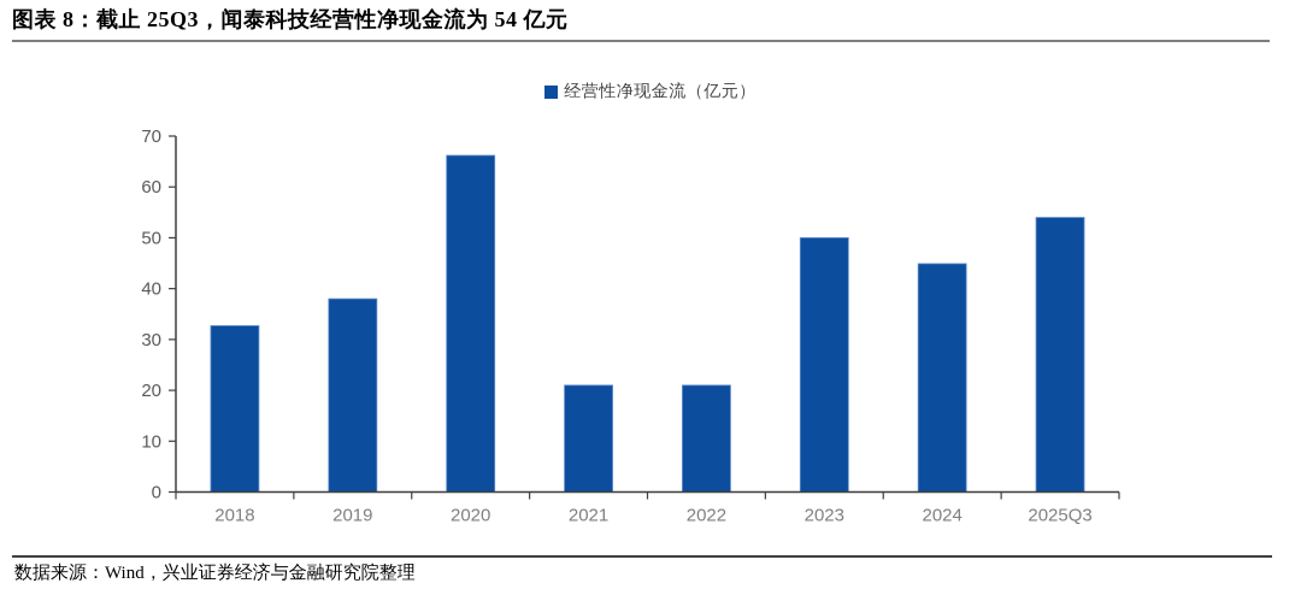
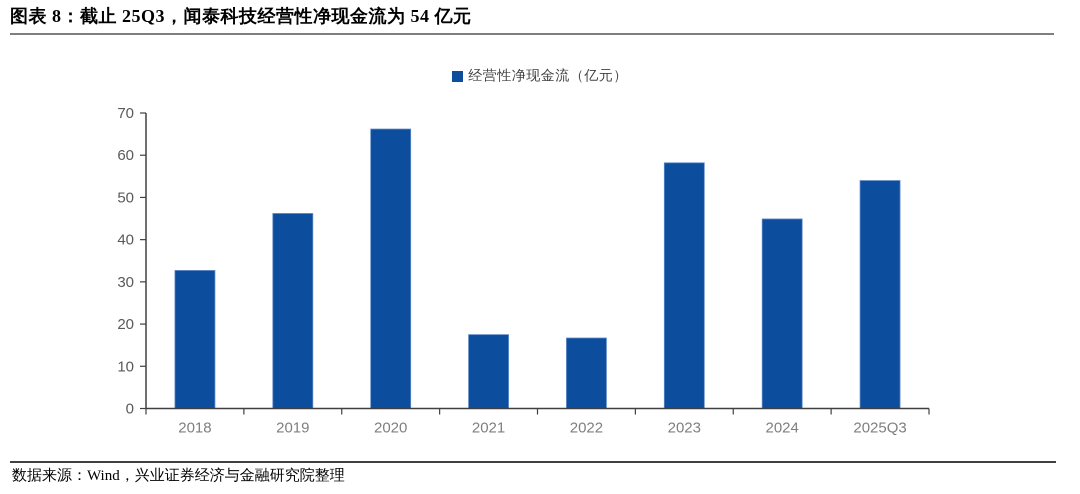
2019: 38 -> 46
2021: 21 -> 18
2022: 21 -> 17
2023: 50 -> 58
